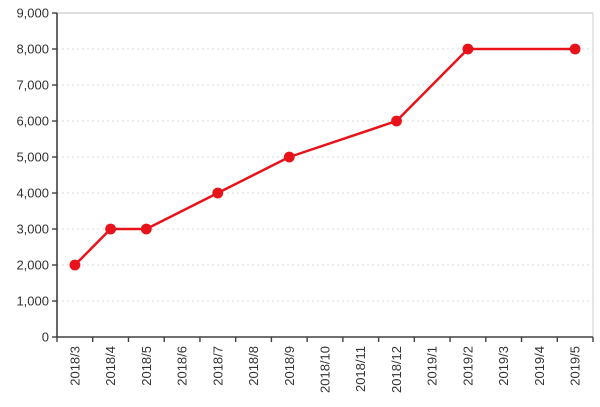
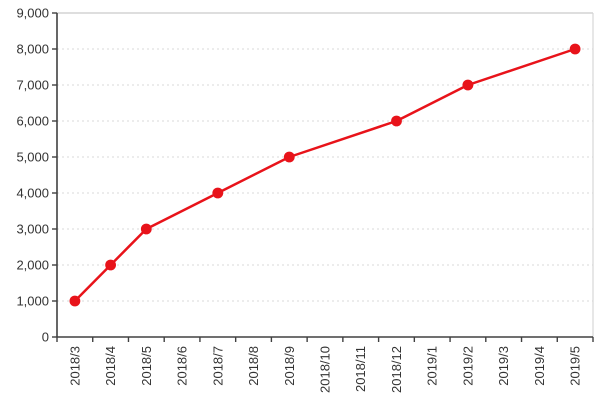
2018/3: 2000 -> 1000
2018/4: 3000 -> 2000
2019/2: 8000 -> 7000
